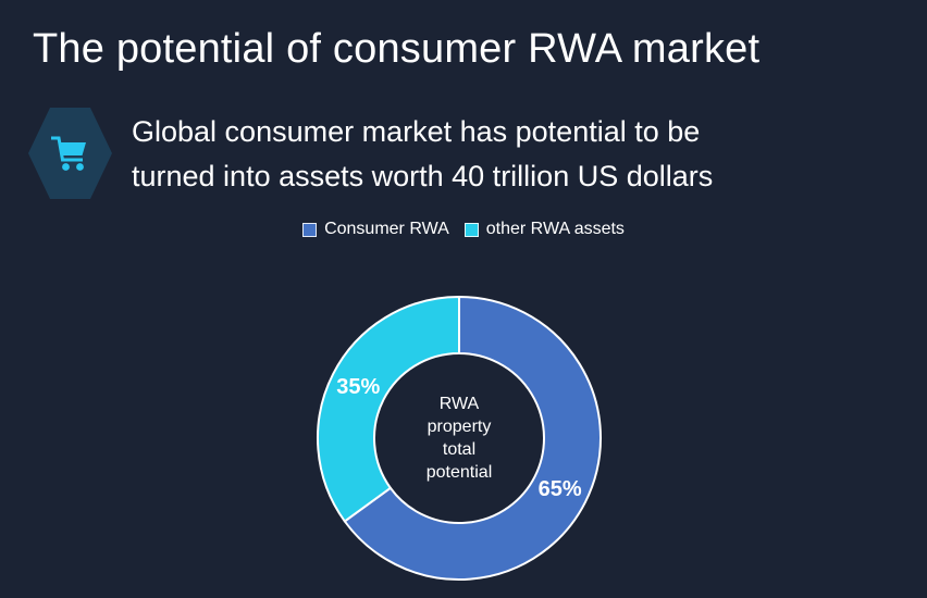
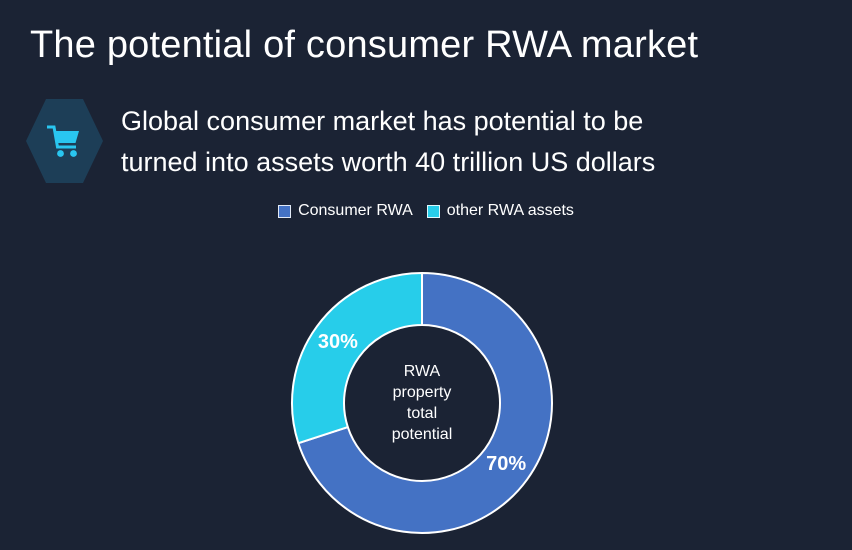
Consumer RWA: 65% -> 70%
other RWA assets: 35% -> 30%
